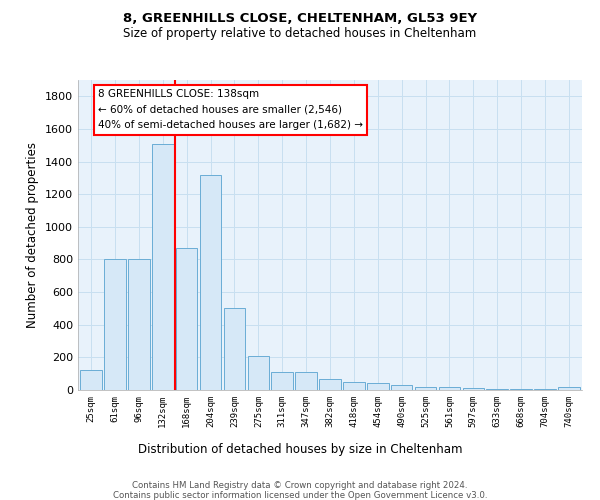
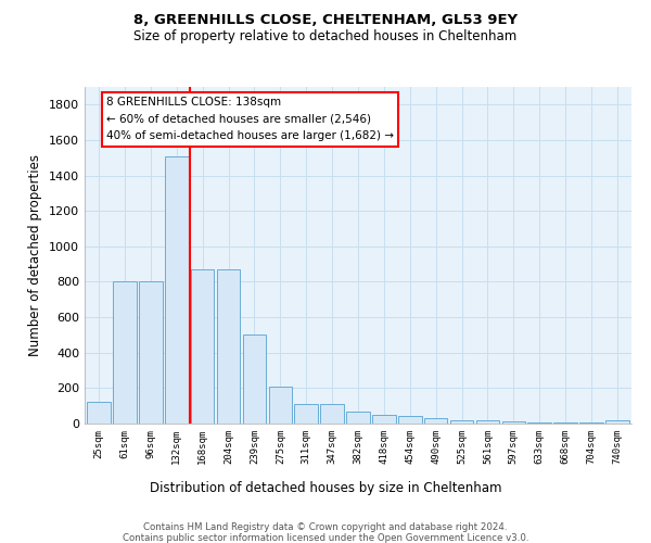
204sqm: 1320 -> 870
